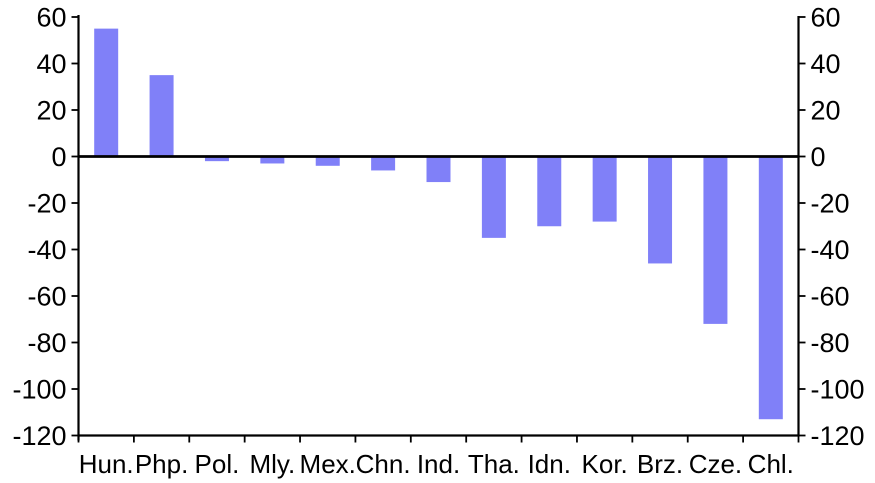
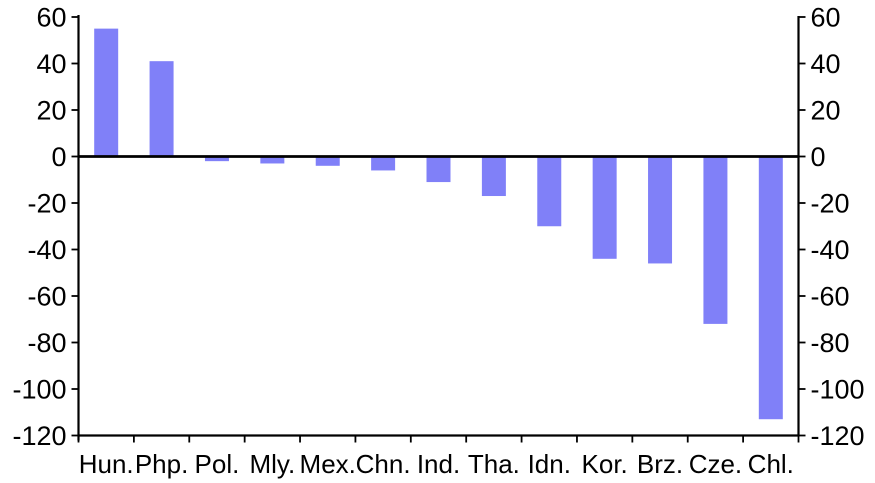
Php.: 35 -> 41
Tha.: -35 -> -17
Kor.: -28 -> -44
